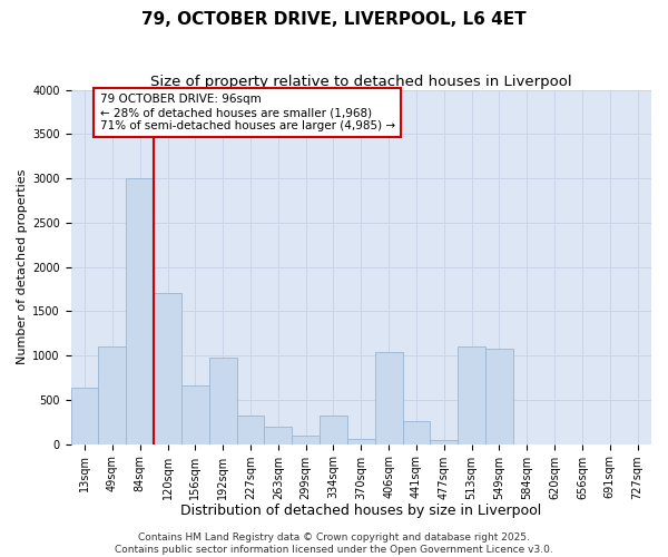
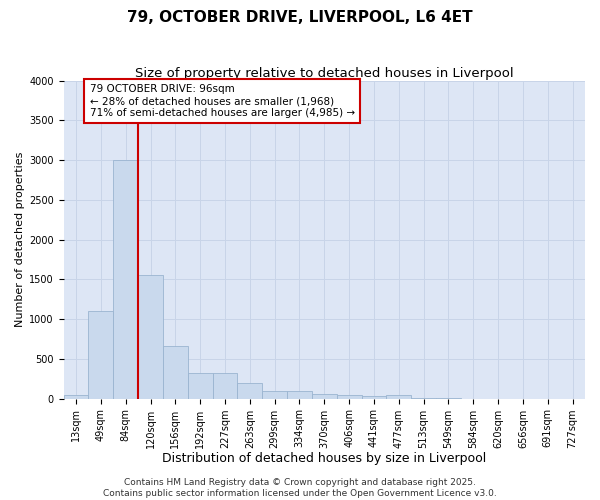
13sqm: 640 -> 50
120sqm: 1700 -> 1550
192sqm: 980 -> 320
334sqm: 320 -> 100
406sqm: 1040 -> 40
441sqm: 260 -> 30
513sqm: 1100 -> 0
549sqm: 1080 -> 0
